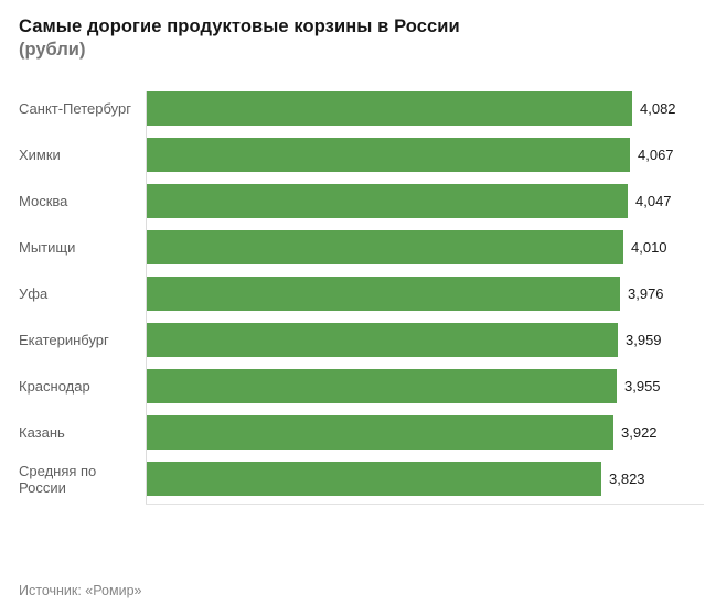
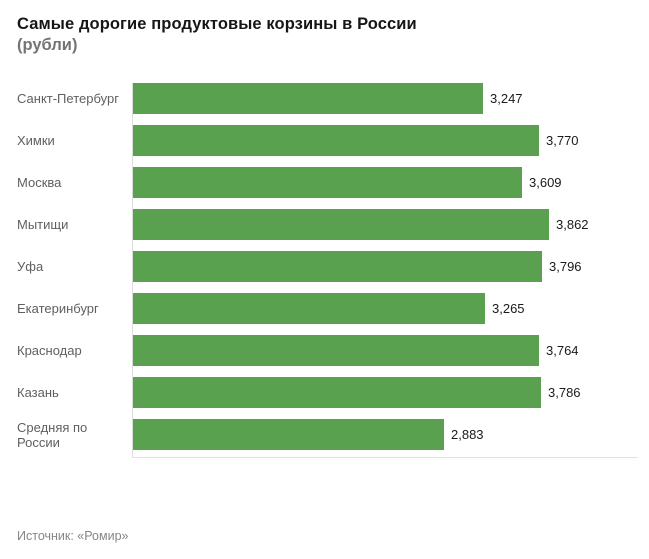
Санкт-Петербург: 4,082 -> 3,247
Химки: 4,067 -> 3,770
Москва: 4,047 -> 3,609
Мытищи: 4,010 -> 3,862
Уфа: 3,976 -> 3,796
Екатеринбург: 3,959 -> 3,265
Краснодар: 3,955 -> 3,764
Казань: 3,922 -> 3,786
Средняя по России: 3,823 -> 2,883
